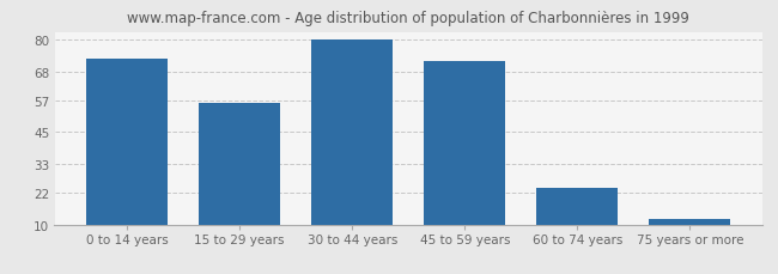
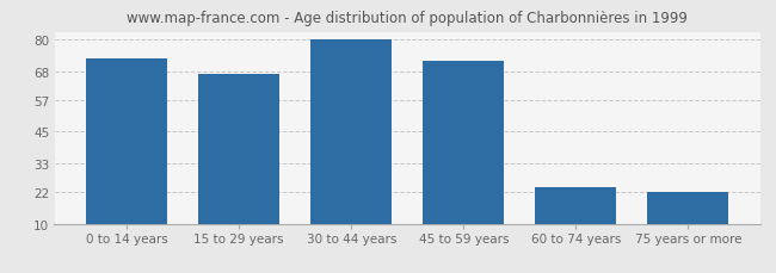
15 to 29 years: 56 -> 67
75 years or more: 12 -> 22
